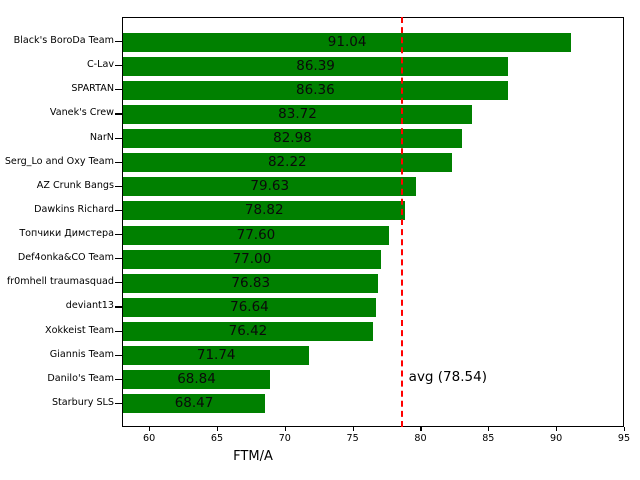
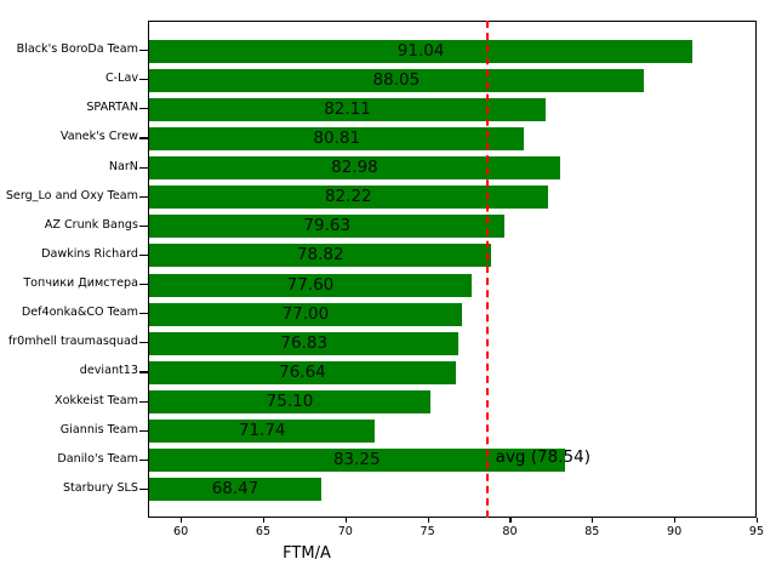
C-Lav: 86.39 -> 88.05
SPARTAN: 86.36 -> 82.11
Vanek's Crew: 83.72 -> 80.81
Xokkeist Team: 76.42 -> 75.10
Danilo's Team: 68.84 -> 83.25
